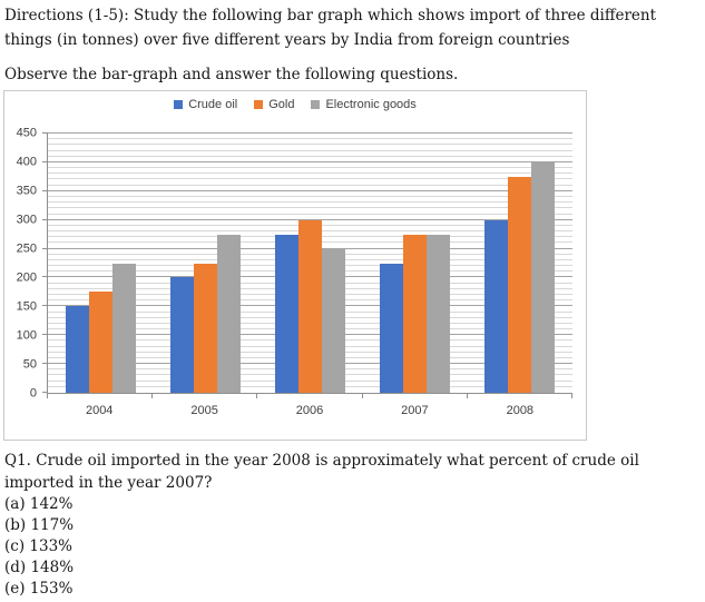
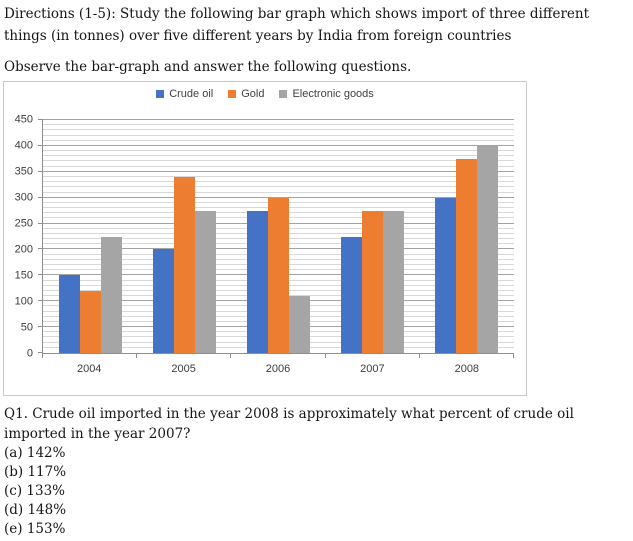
Gold/2004: 180 -> 120
Gold/2005: 220 -> 340
Electronic goods/2006: 250 -> 110
